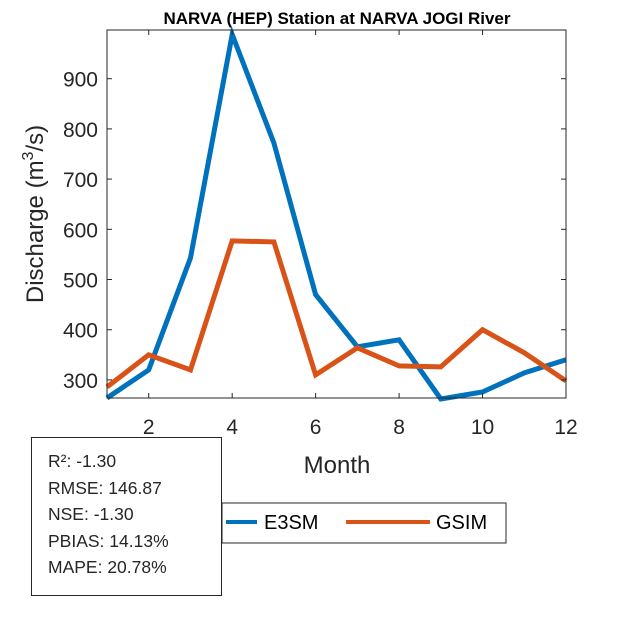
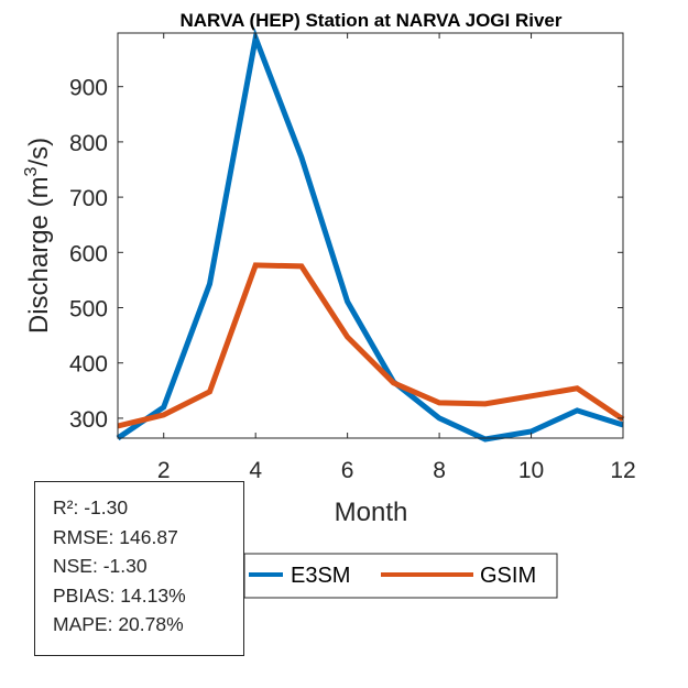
GSIM/2: 350 -> 310
GSIM/3: 320 -> 350
E3SM/6: 470 -> 510
GSIM/6: 310 -> 450
E3SM/8: 380 -> 300
GSIM/10: 400 -> 340
E3SM/12: 340 -> 290
